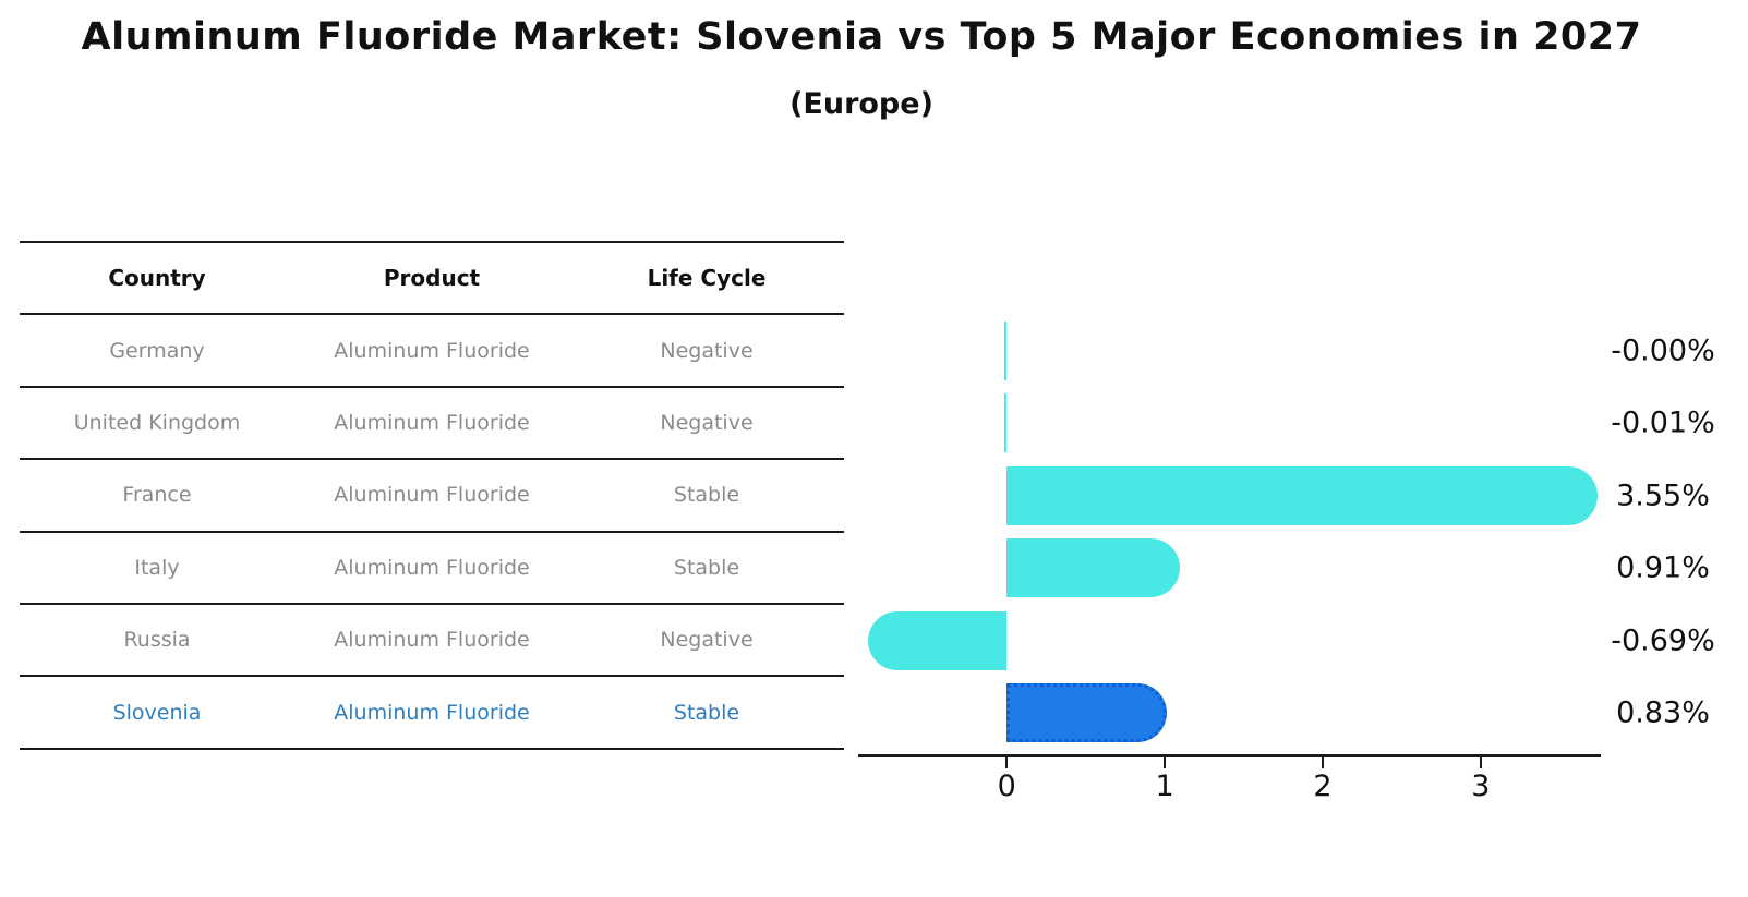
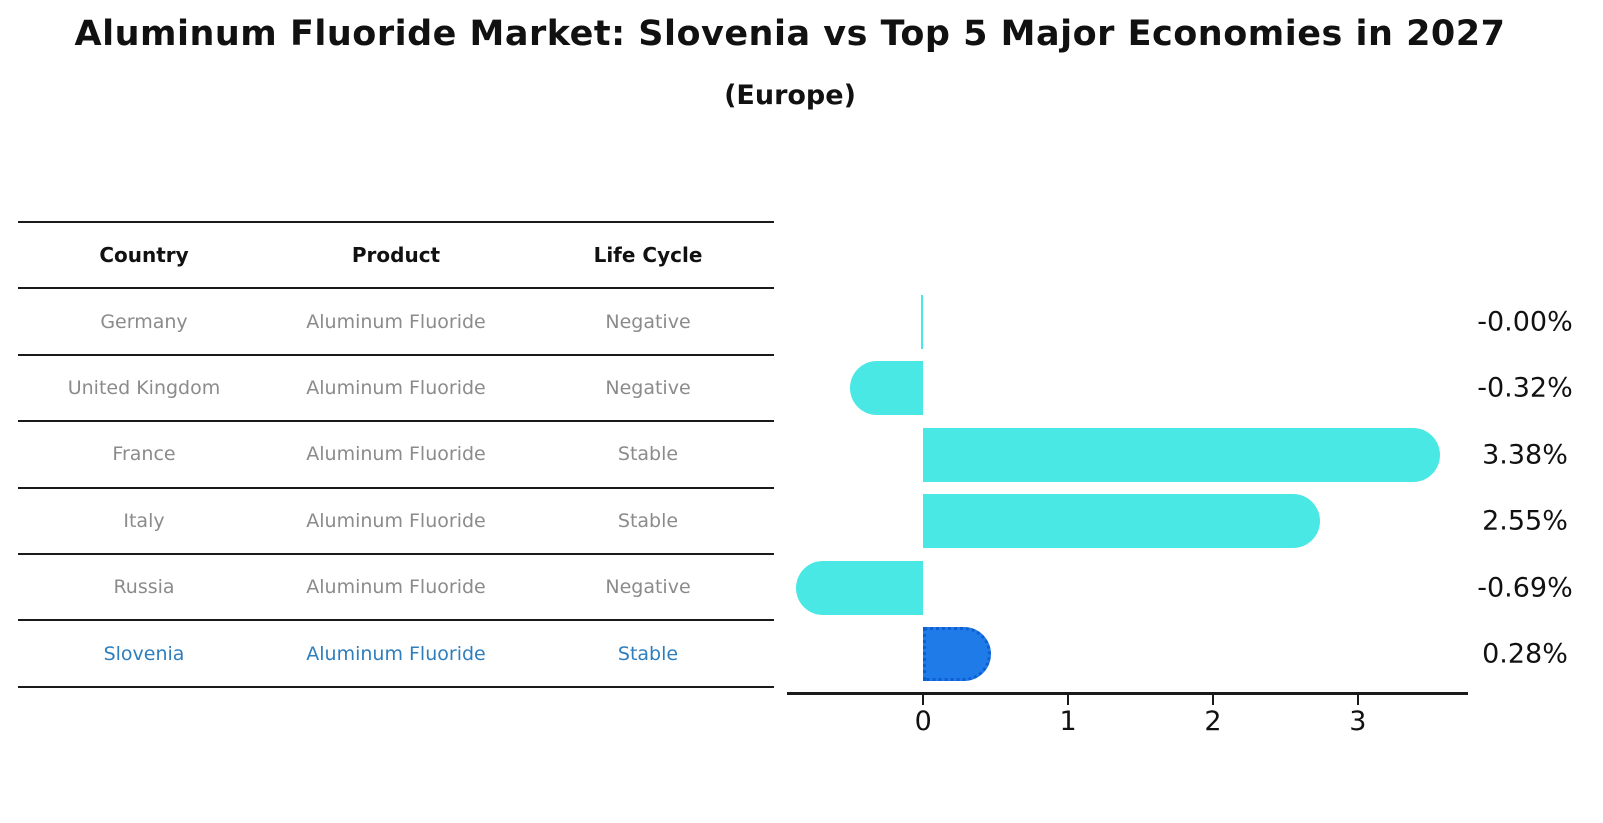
United Kingdom: -0.01% -> -0.32%
France: 3.55% -> 3.38%
Italy: 0.91% -> 2.55%
Slovenia: 0.83% -> 0.28%
